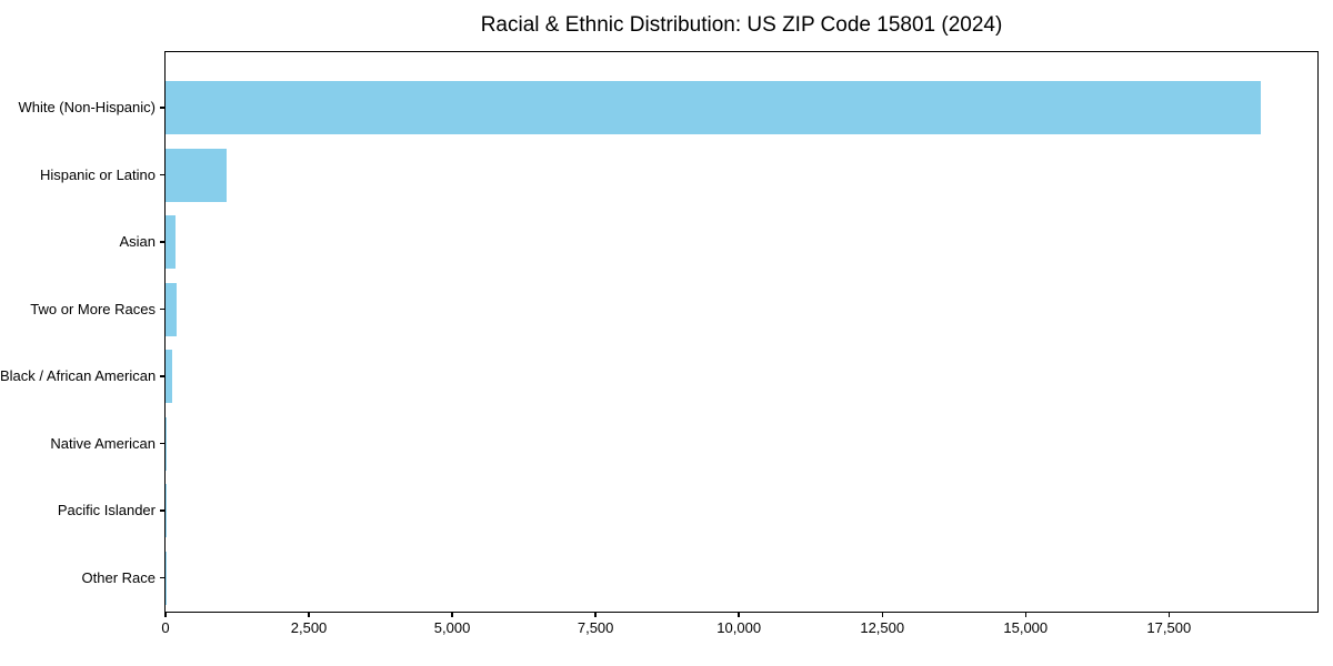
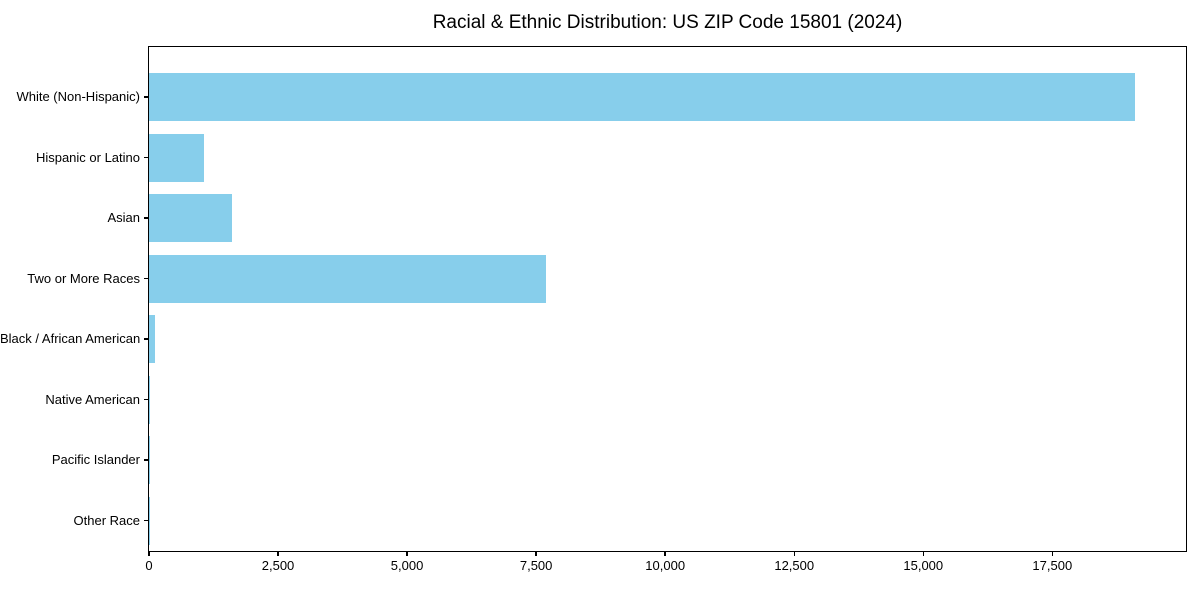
Asian: 200 -> 1600
Two or More Races: 200 -> 7700
